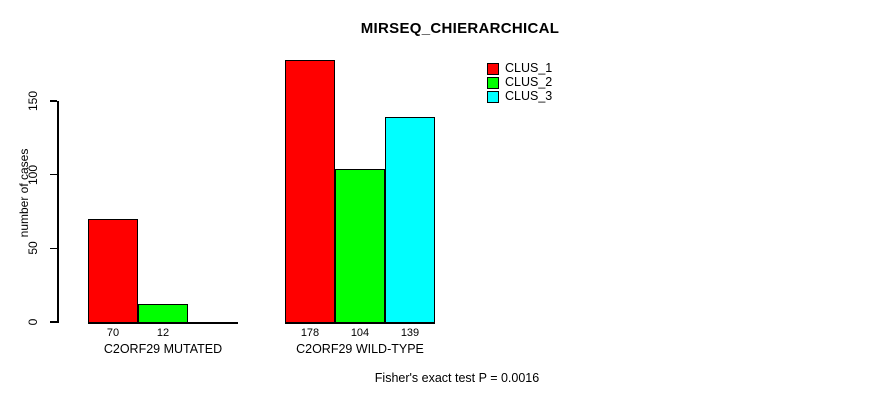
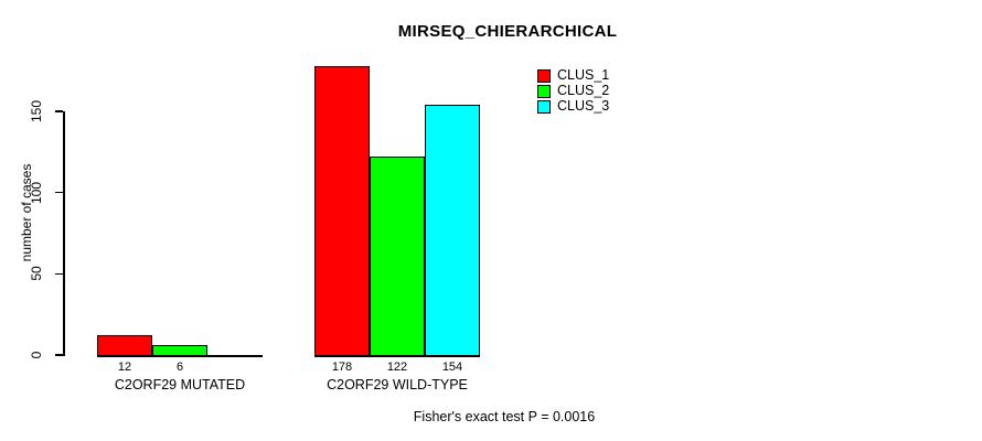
CLUS_1/C2ORF29 MUTATED: 70 -> 12
CLUS_2/C2ORF29 MUTATED: 12 -> 6
CLUS_2/C2ORF29 WILD-TYPE: 104 -> 122
CLUS_3/C2ORF29 WILD-TYPE: 139 -> 154
